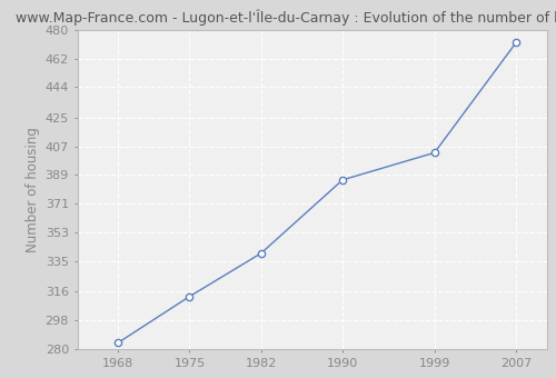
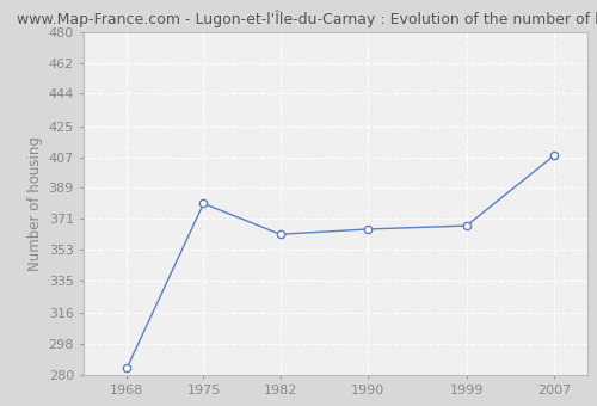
1975: 313 -> 380
1982: 340 -> 362
1990: 386 -> 365
1999: 403 -> 367
2007: 472 -> 408
